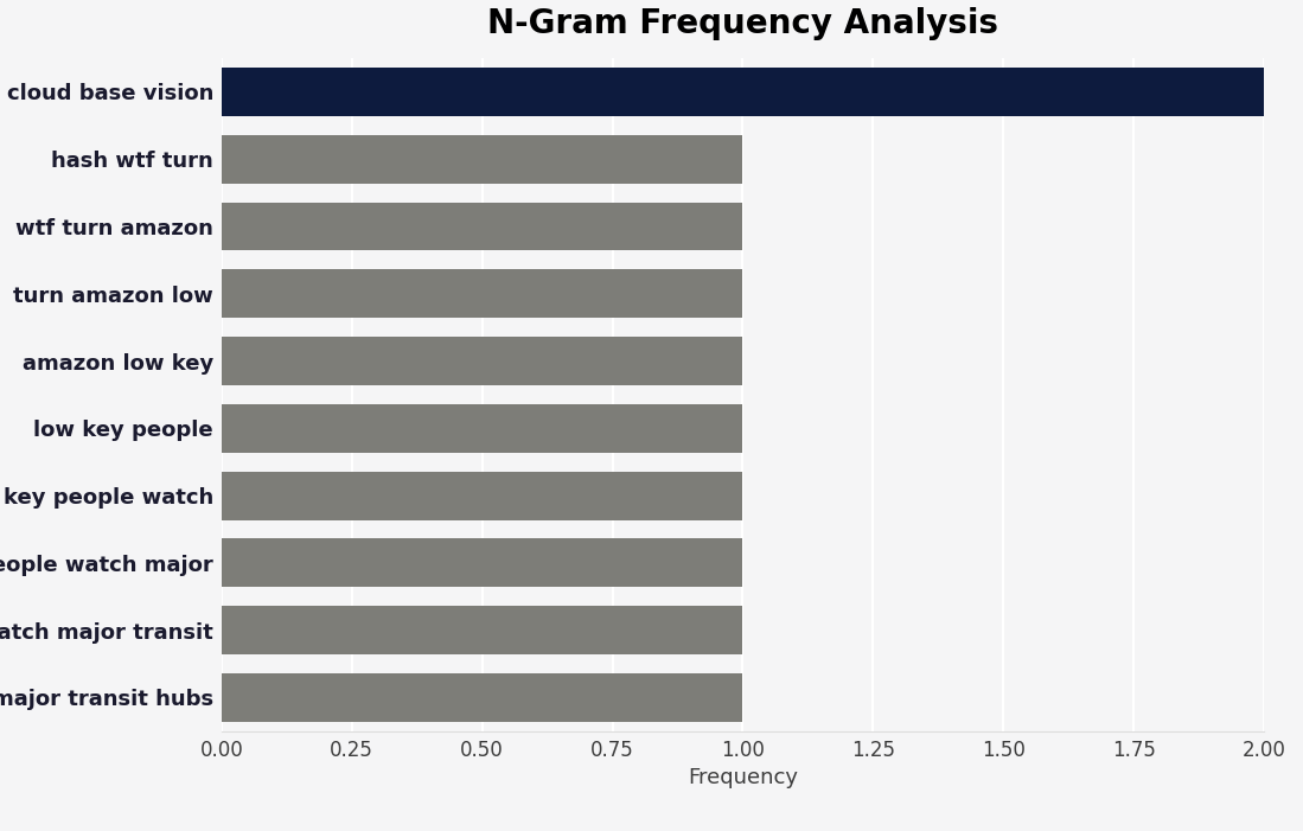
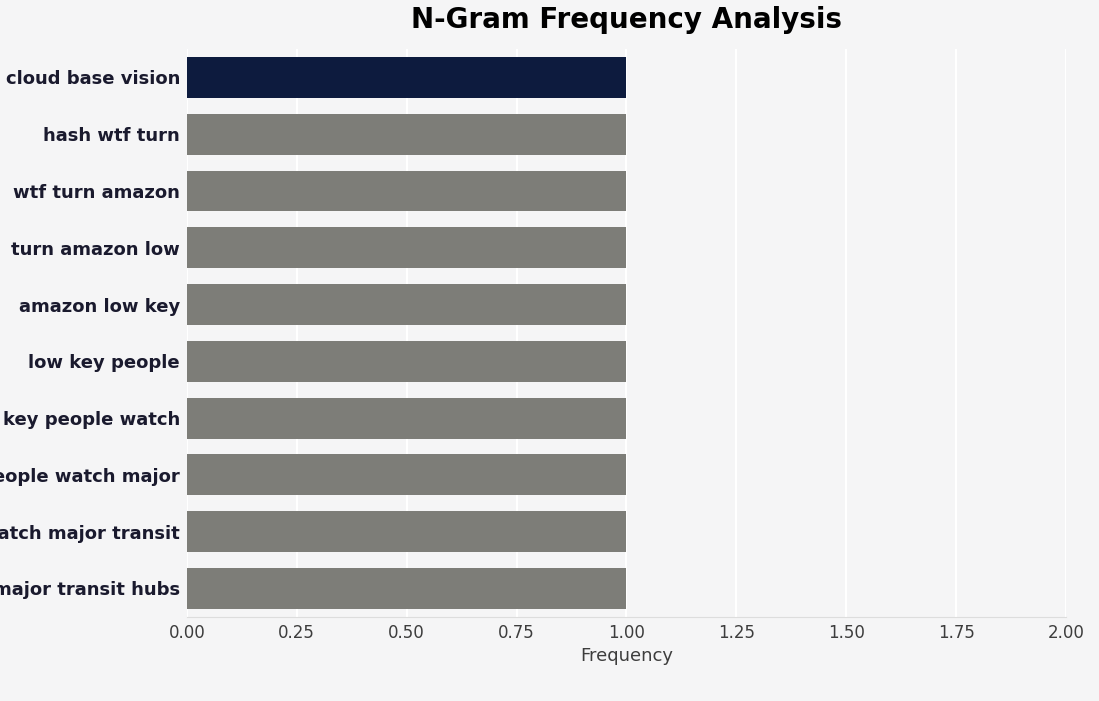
cloud base vision: 2 -> 1
